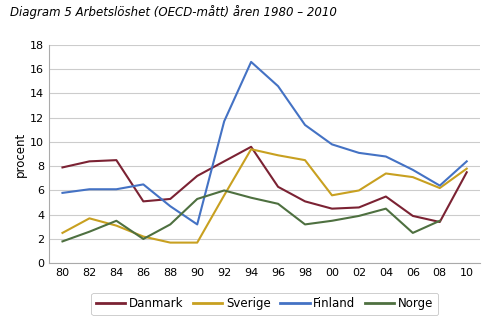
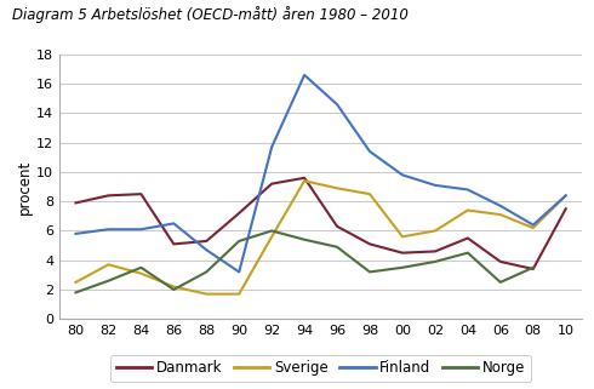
Danmark/92: 8.4 -> 9.2
Sverige/10: 7.8 -> 8.4
